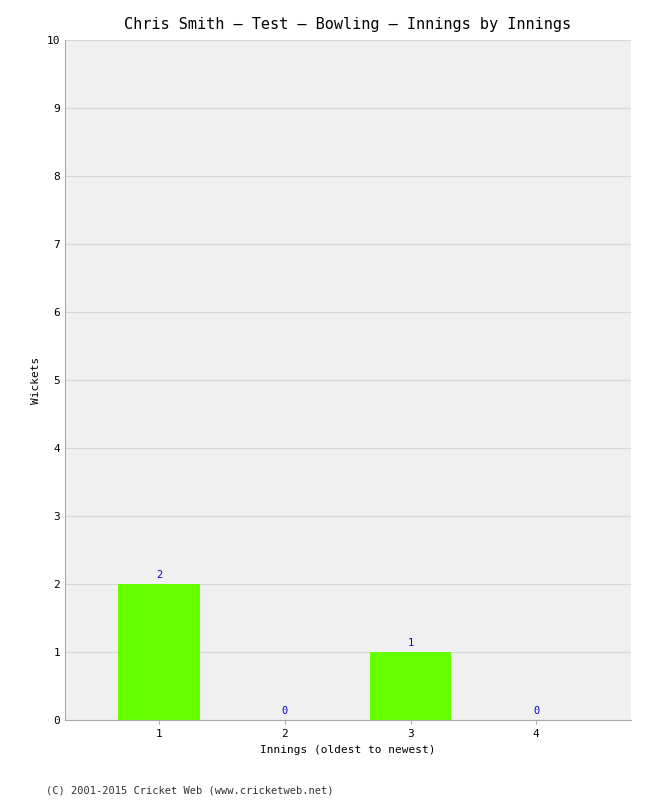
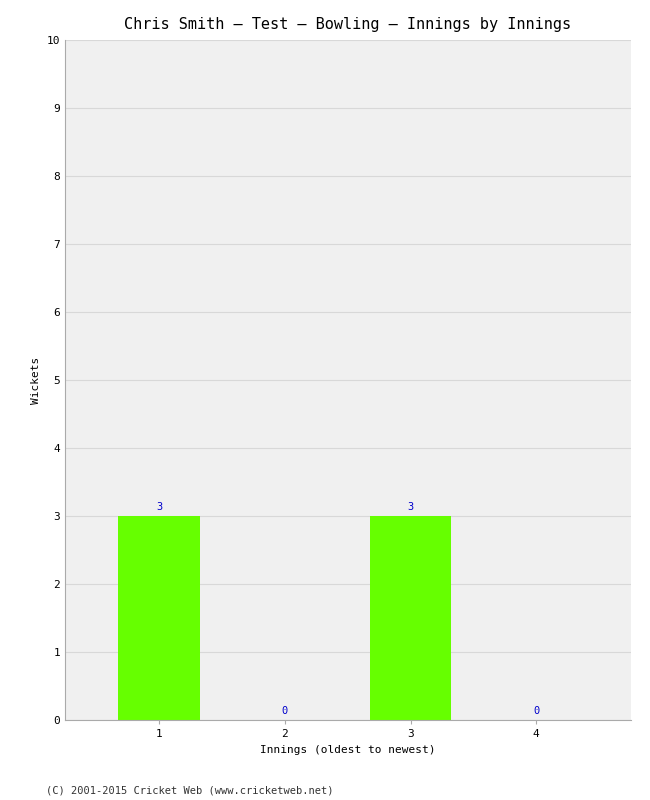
1: 2 -> 3
3: 1 -> 3
